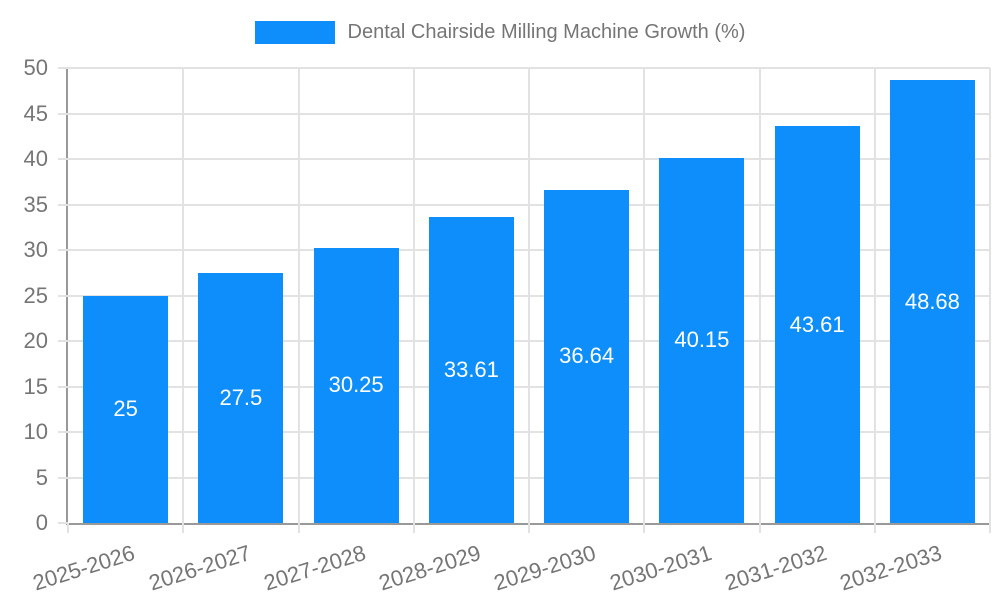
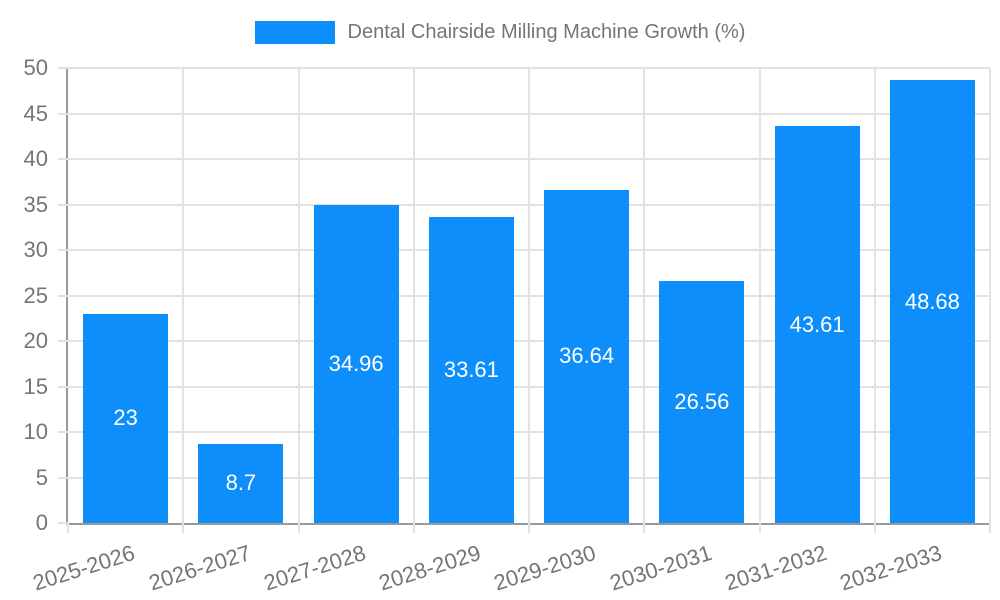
2025-2026: 25 -> 23
2026-2027: 27.5 -> 8.7
2027-2028: 30.25 -> 34.96
2030-2031: 40.15 -> 26.56
